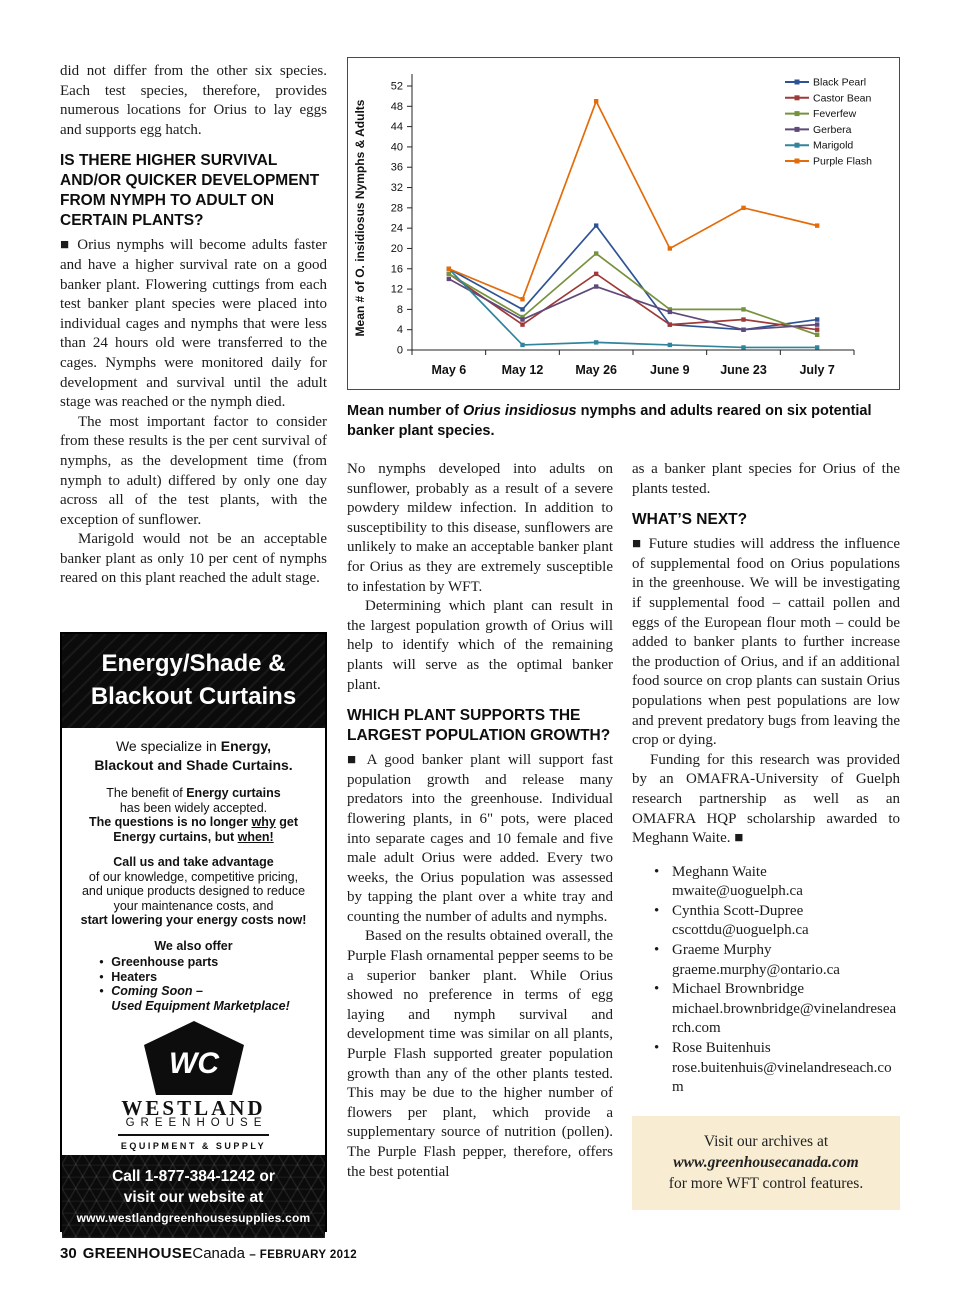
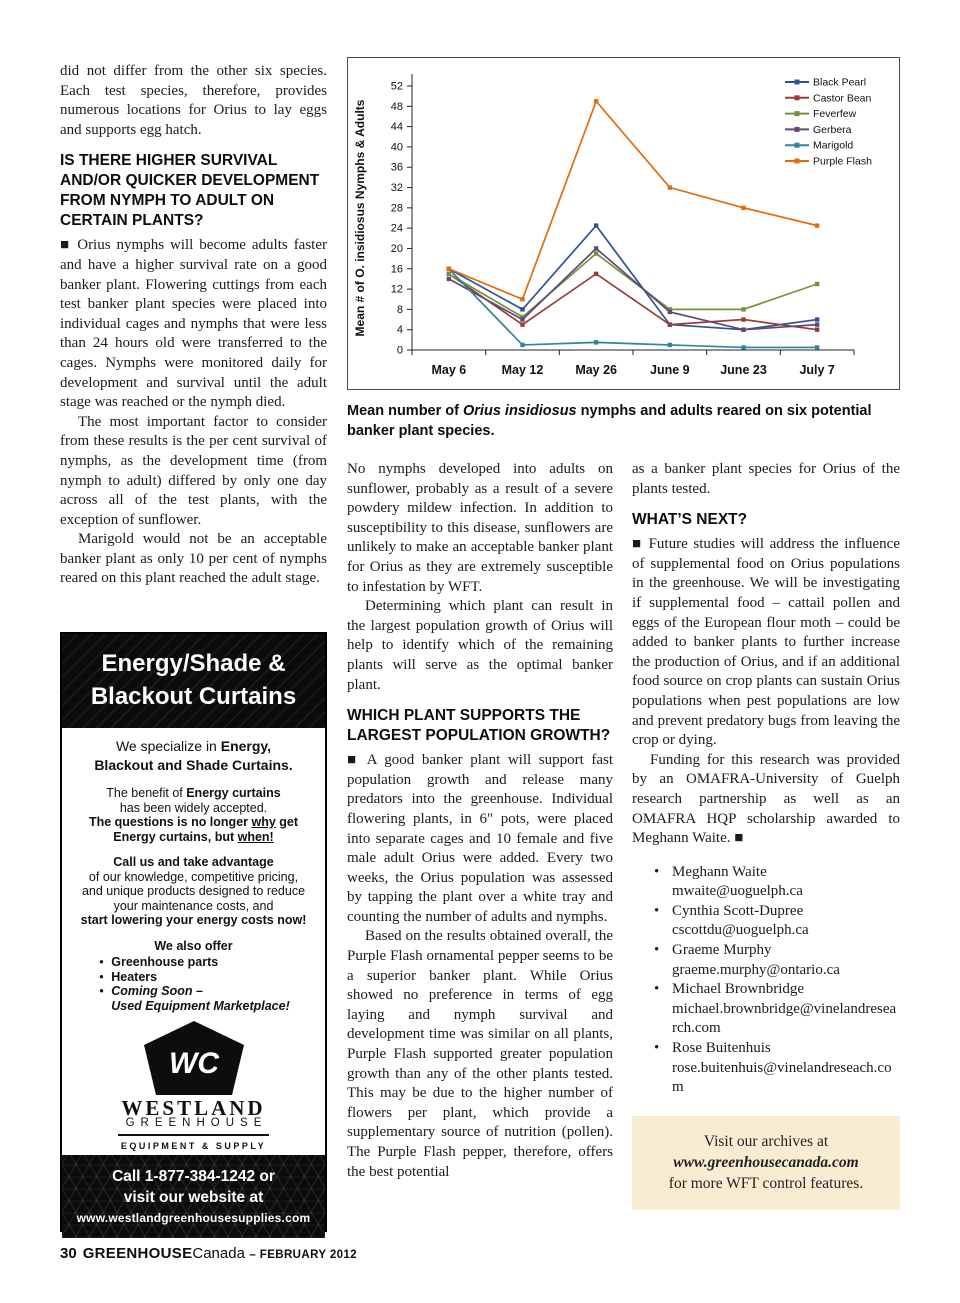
Gerbera/May 26: 12 -> 20
Purple Flash/June 9: 20 -> 32
Feverfew/July 7: 3 -> 13
